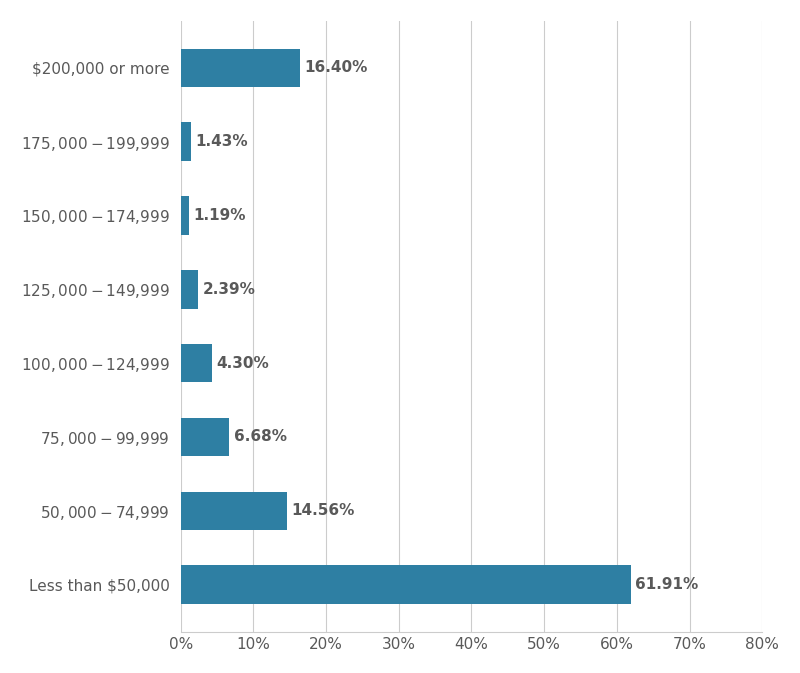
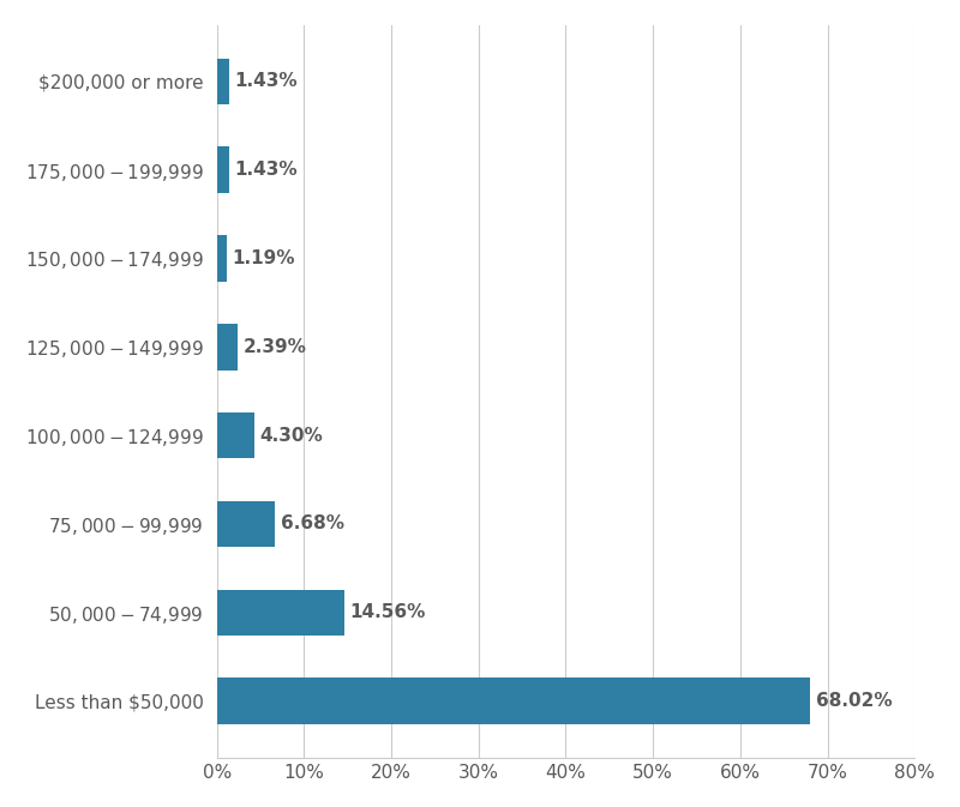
$200,000 or more: 16.40% -> 1.43%
Less than $50,000: 61.91% -> 68.02%
